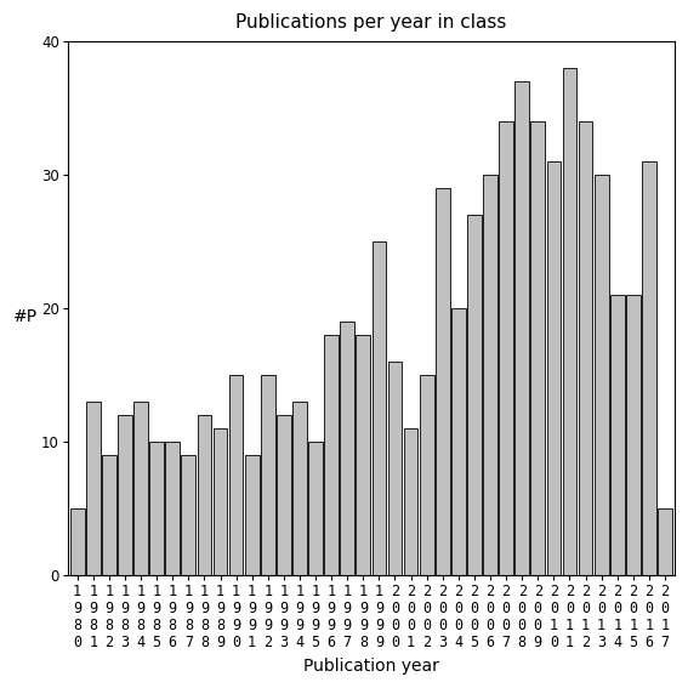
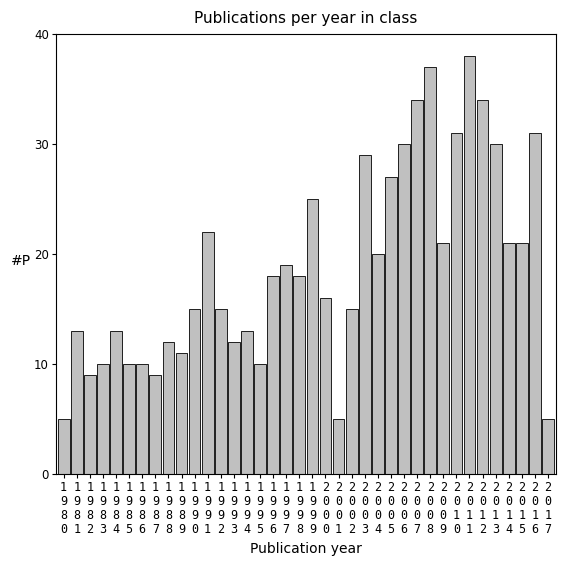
1 9 8 3: 12 -> 10
1 9 9 1: 9 -> 22
2 0 0 1: 11 -> 5
2 0 0 9: 34 -> 21
